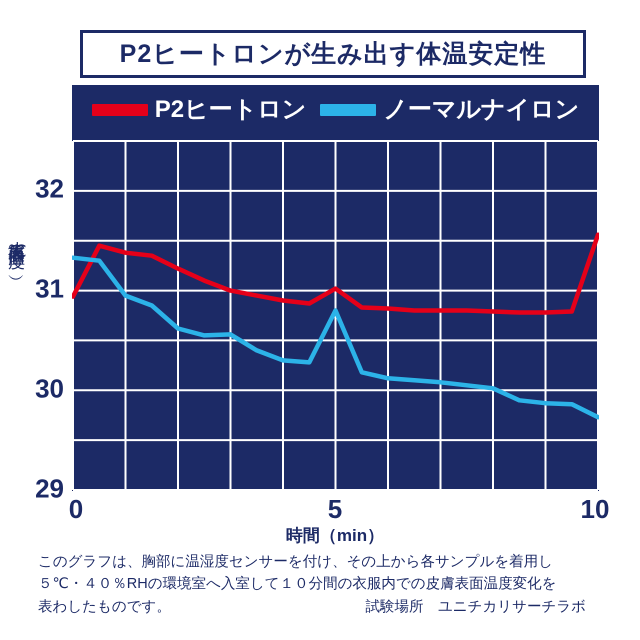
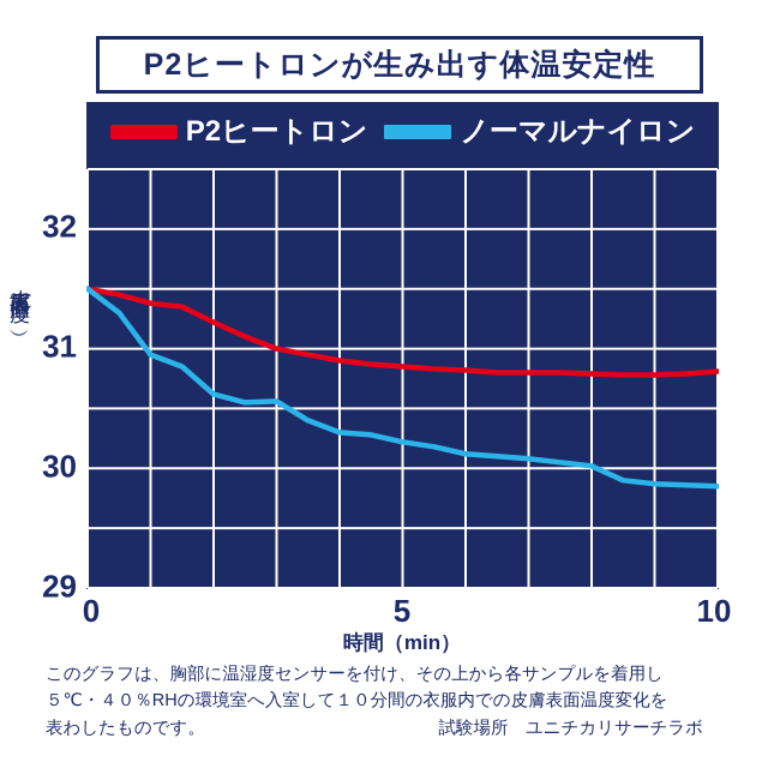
P2ヒートロン/0: 30.94 -> 31.50
ノーマルナイロン/0: 31.33 -> 31.50
P2ヒートロン/5: 31.02 -> 30.85
ノーマルナイロン/5: 30.80 -> 30.22
P2ヒートロン/10: 31.56 -> 30.81
ノーマルナイロン/10: 29.73 -> 29.85
